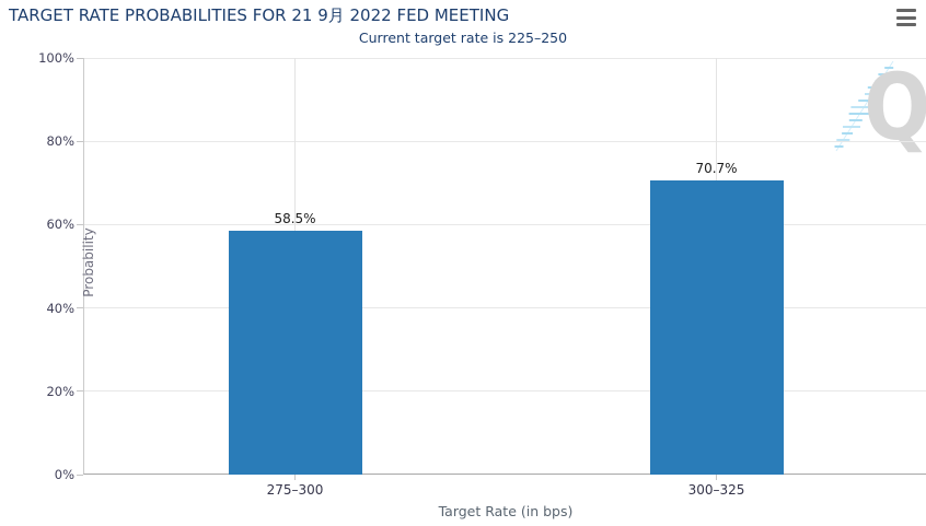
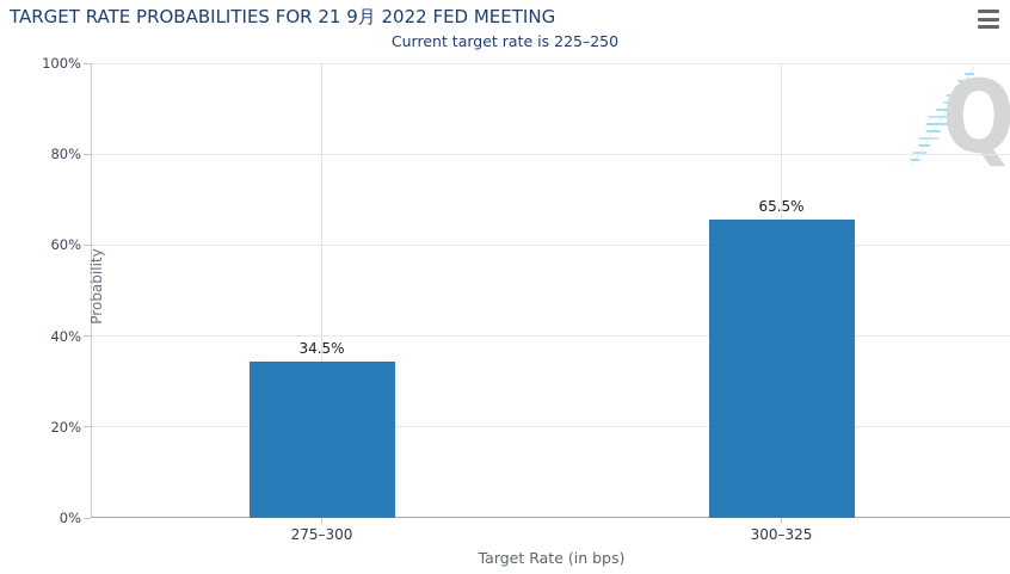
275–300: 58.5% -> 34.5%
300–325: 70.7% -> 65.5%
